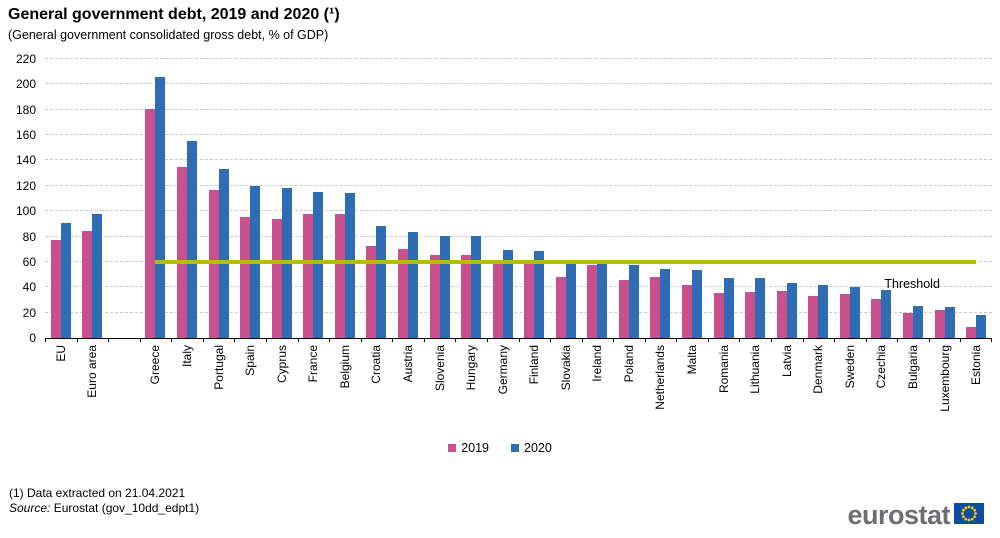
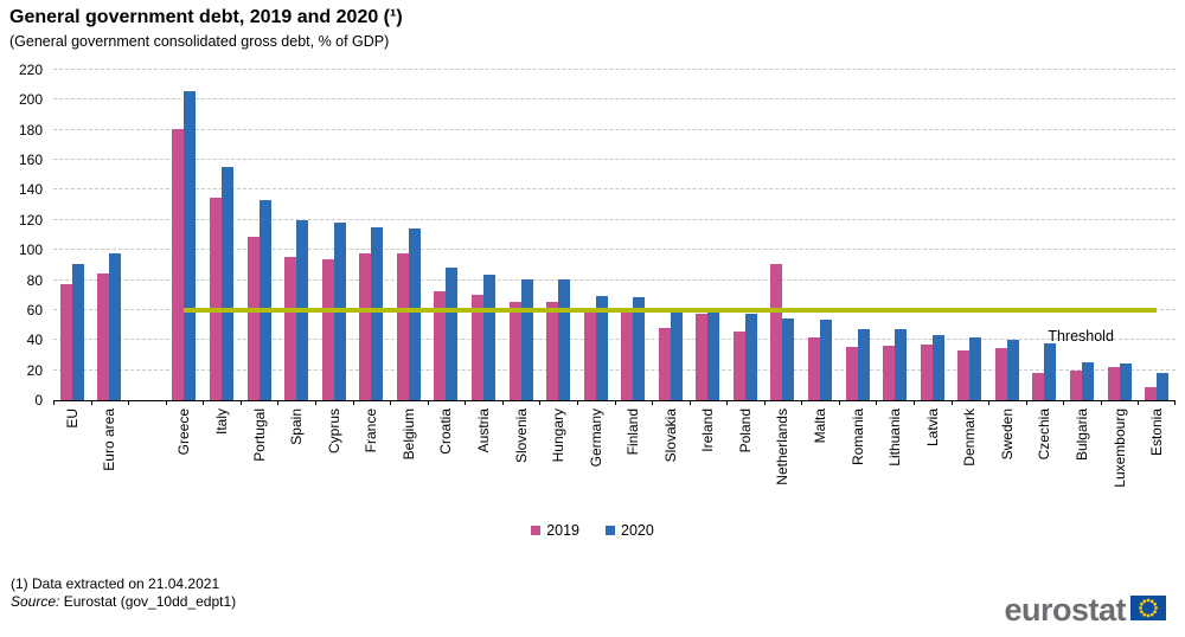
2019/Portugal: 116 -> 109
2019/Netherlands: 48 -> 91
2019/Czechia: 30 -> 18
